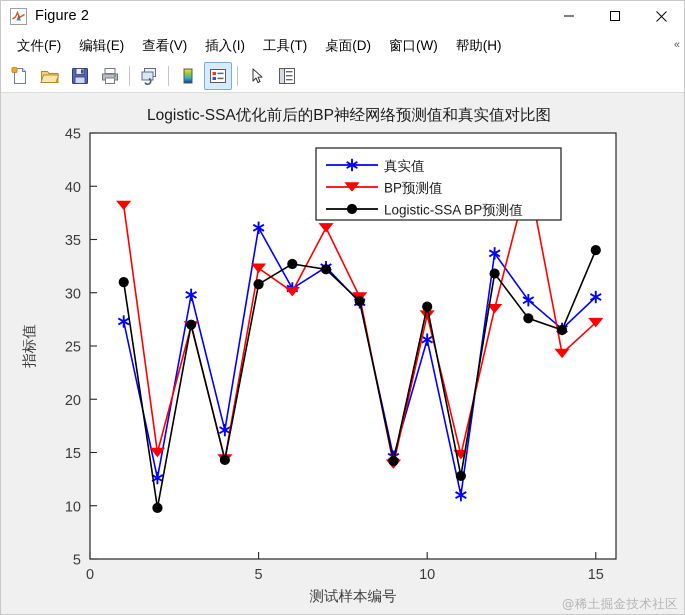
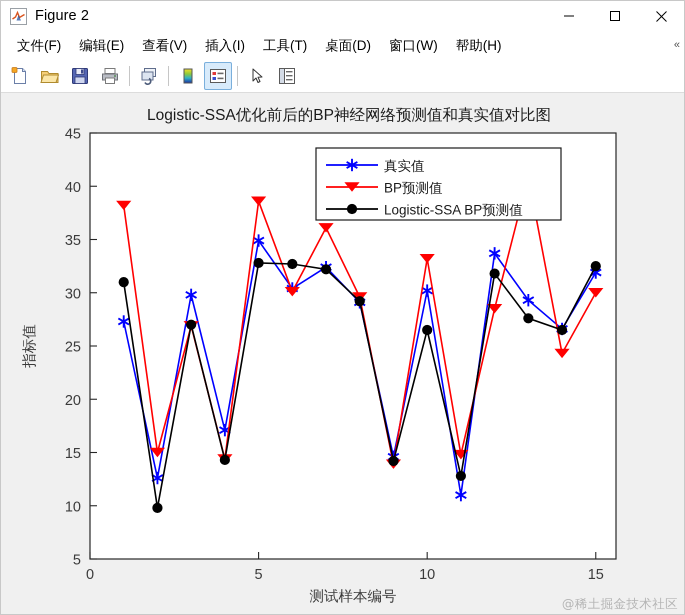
真实值/5: 36.1 -> 34.9
BP预测值/5: 32.3 -> 38.6
Logistic-SSA BP预测值/5: 30.8 -> 32.8
真实值/10: 25.6 -> 30.2
BP预测值/10: 27.9 -> 33.2
Logistic-SSA BP预测值/10: 28.7 -> 26.5
真实值/15: 29.6 -> 31.9
BP预测值/15: 27.2 -> 30.0
Logistic-SSA BP预测值/15: 34.0 -> 32.5
